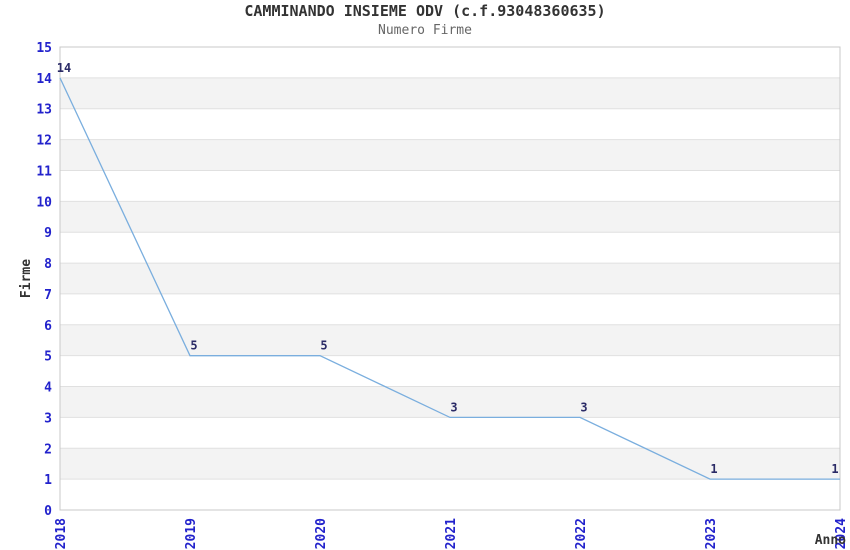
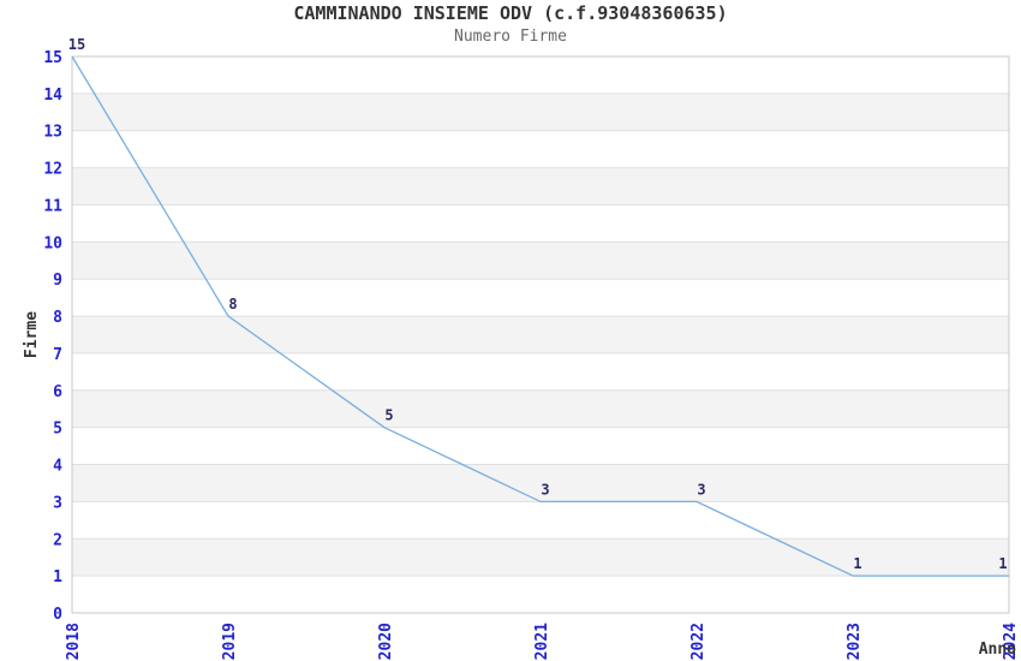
2018: 14 -> 15
2019: 5 -> 8
